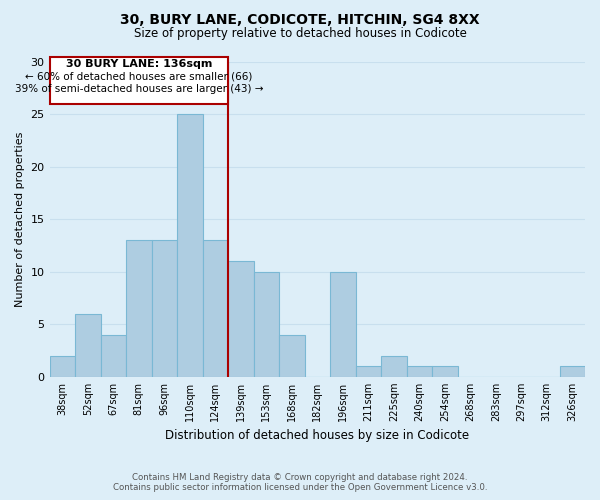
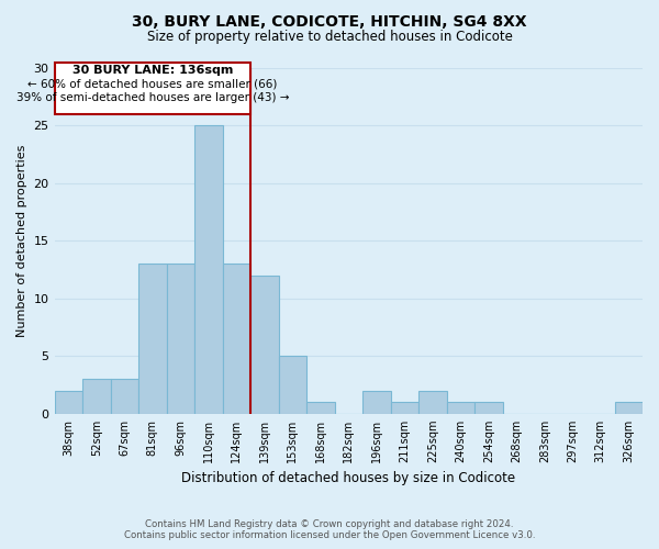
52sqm: 6 -> 3
67sqm: 4 -> 3
139sqm: 11 -> 12
153sqm: 10 -> 5
168sqm: 4 -> 1
196sqm: 10 -> 2
